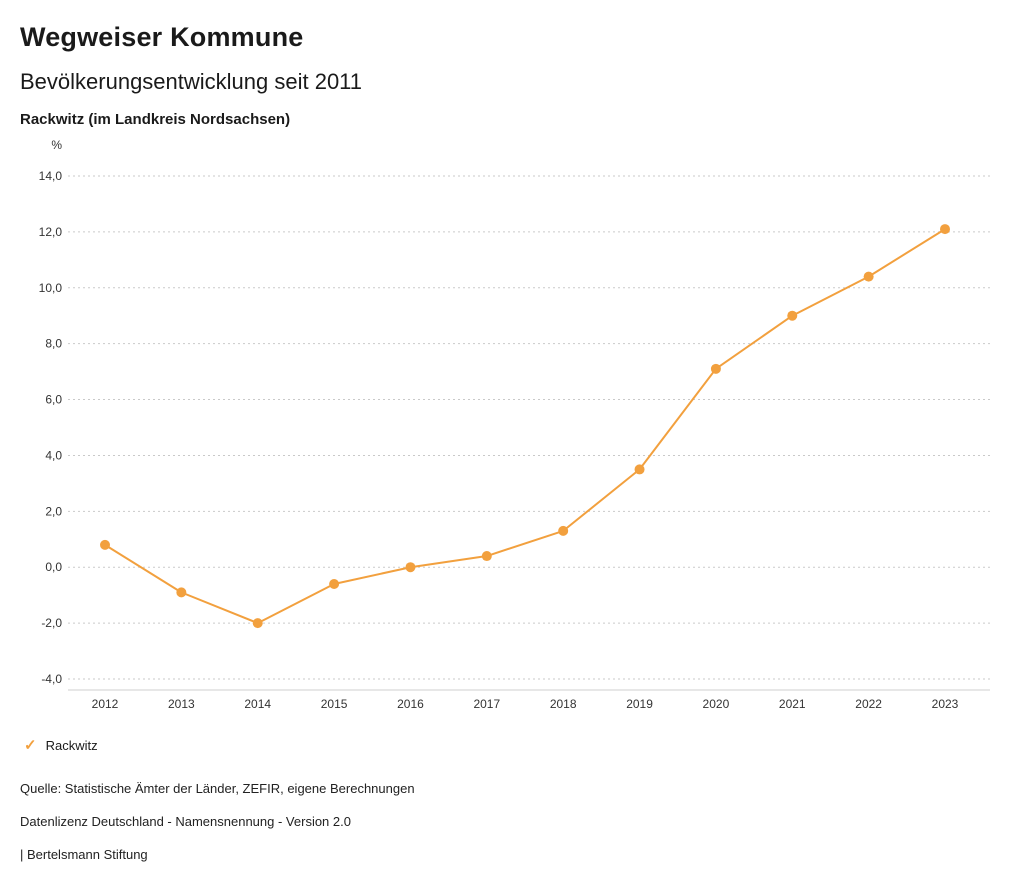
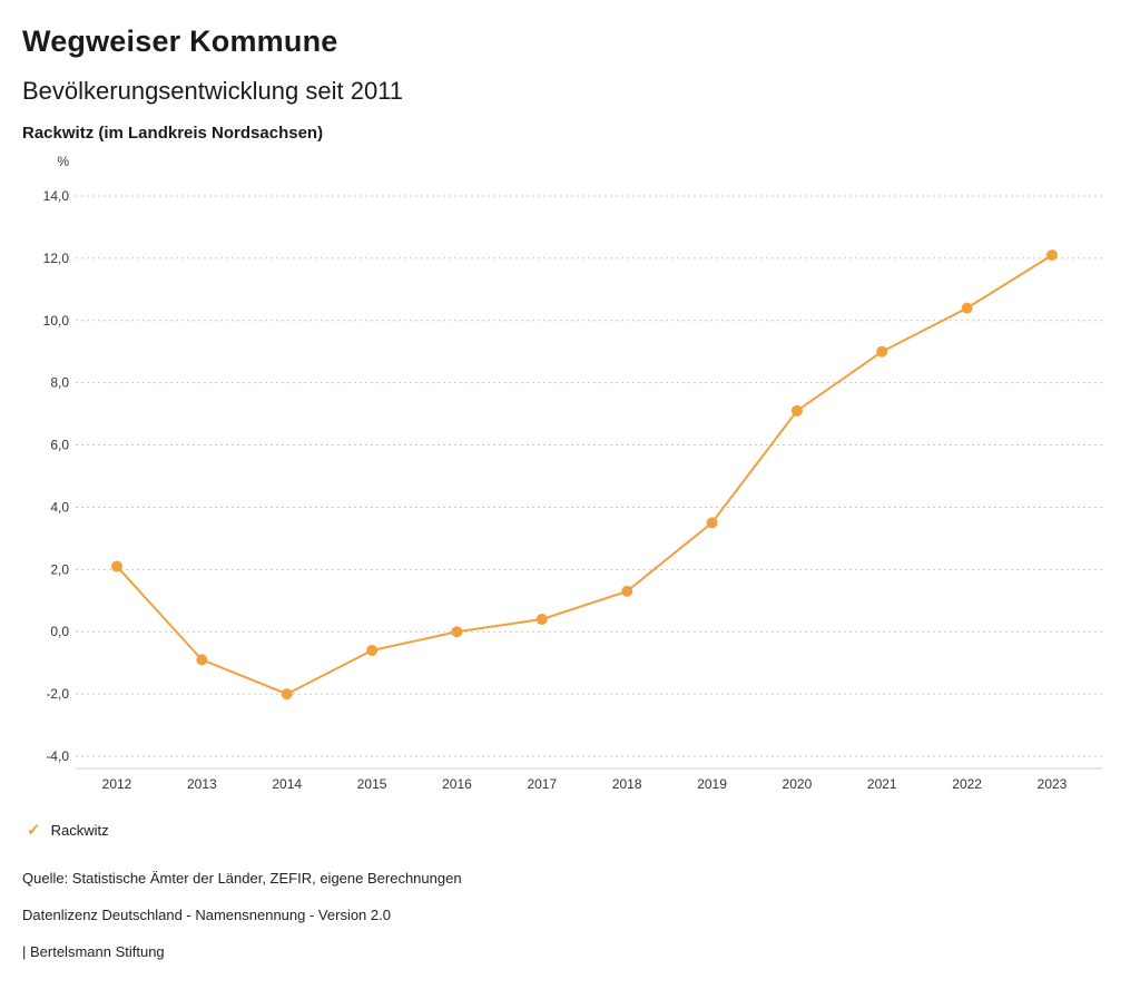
2012: 0,8 -> 2,1
